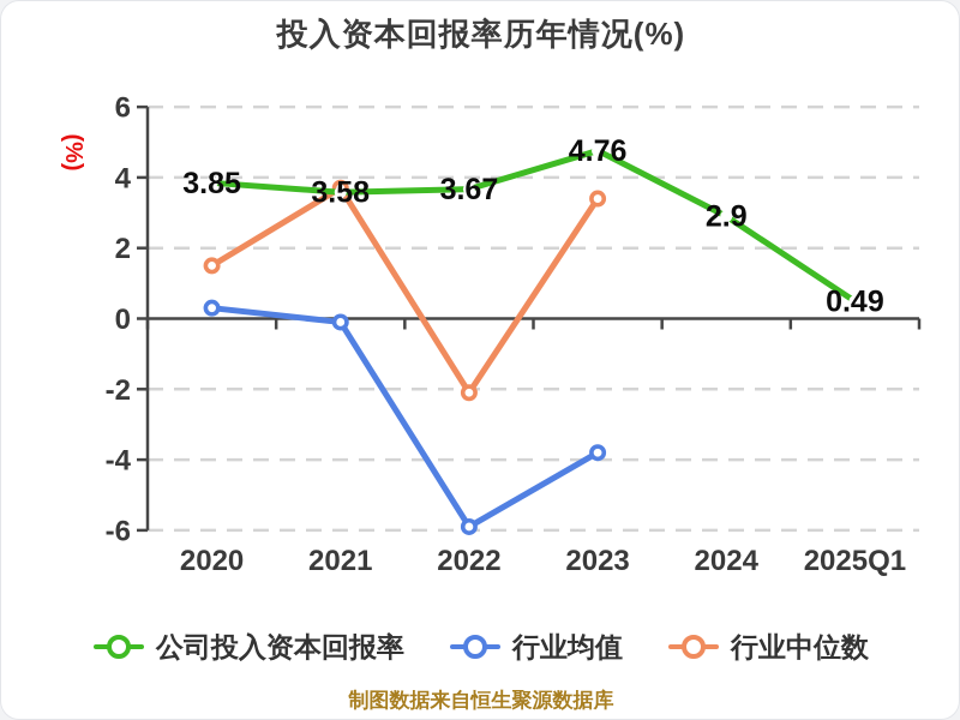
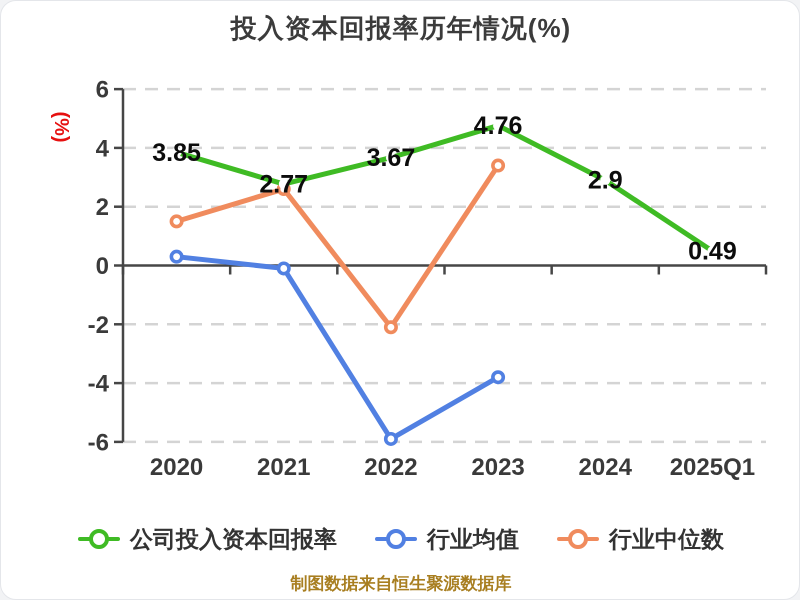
公司投入资本回报率/2021: 3.58 -> 2.77
行业中位数/2021: 3.7 -> 2.6
